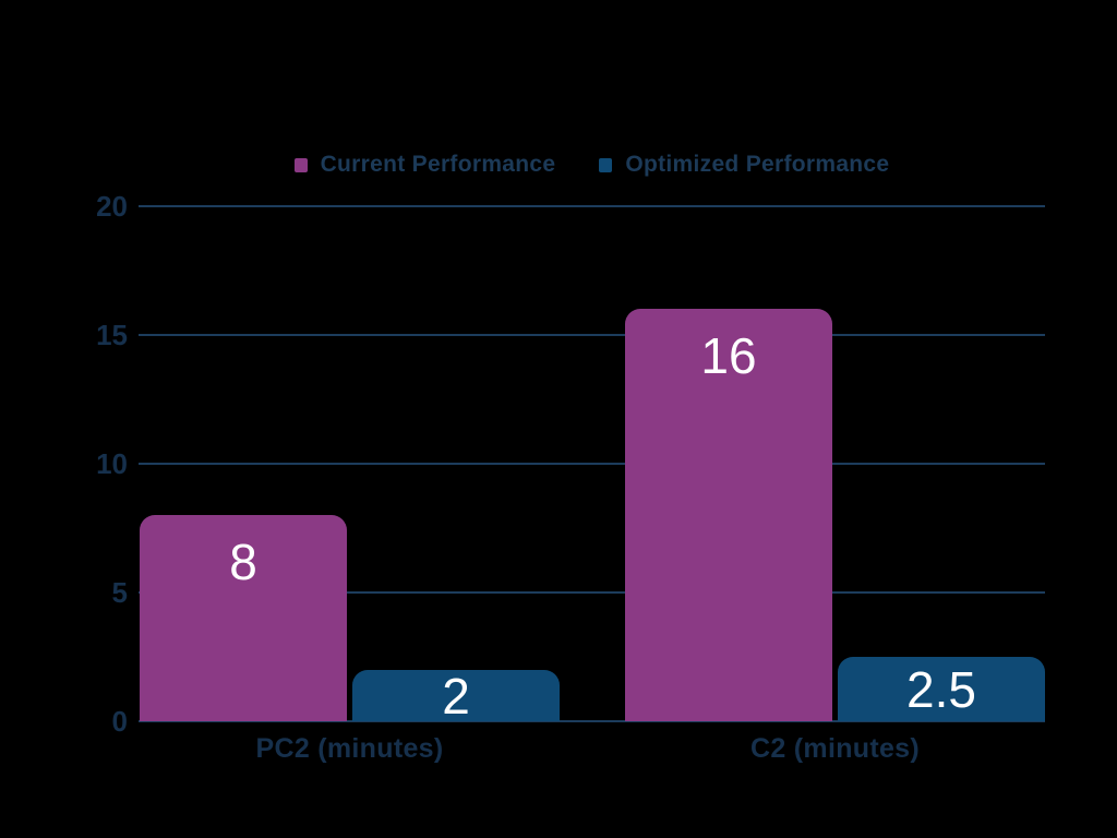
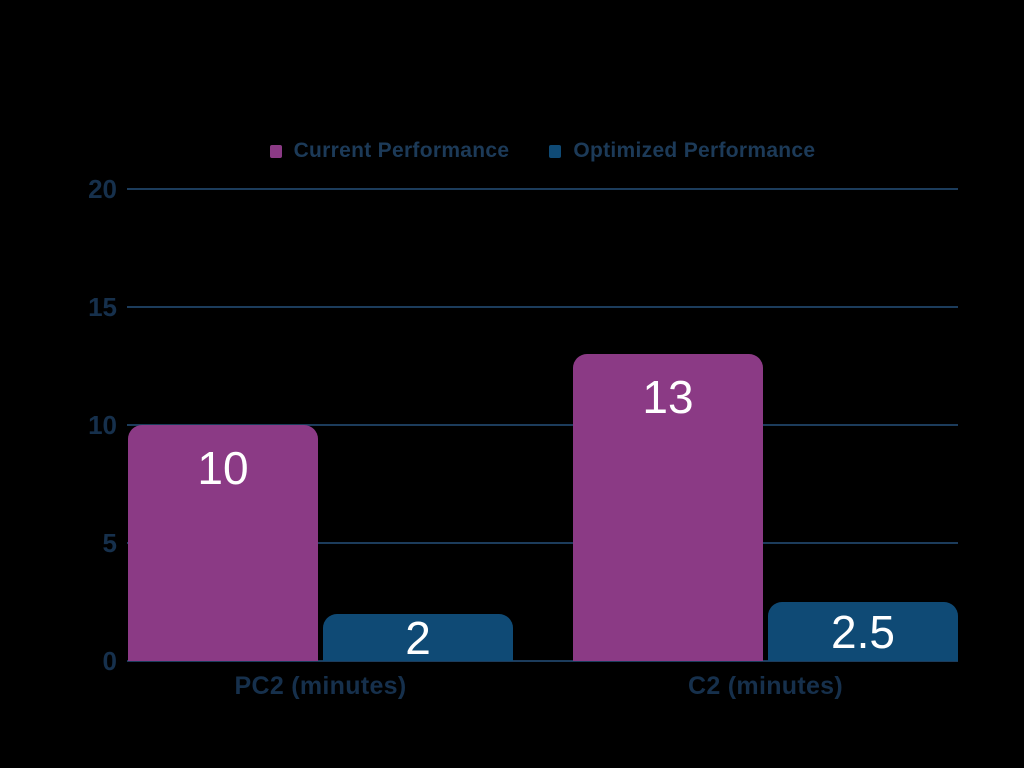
Current Performance/PC2 (minutes): 8 -> 10
Current Performance/C2 (minutes): 16 -> 13
